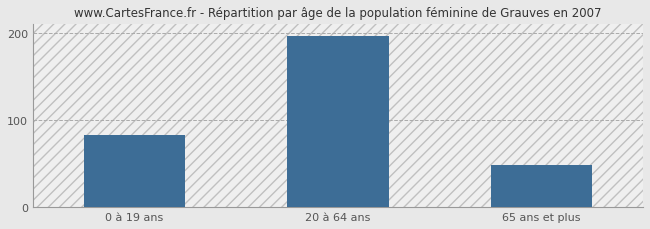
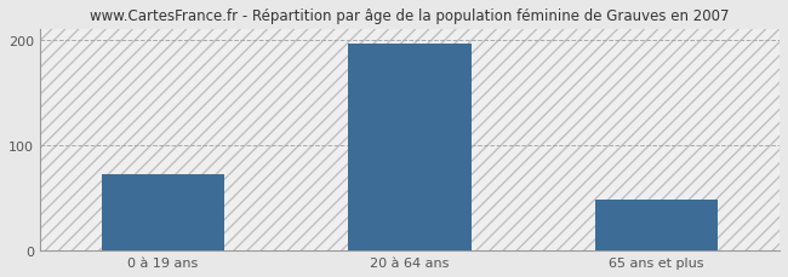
0 à 19 ans: 83 -> 72
